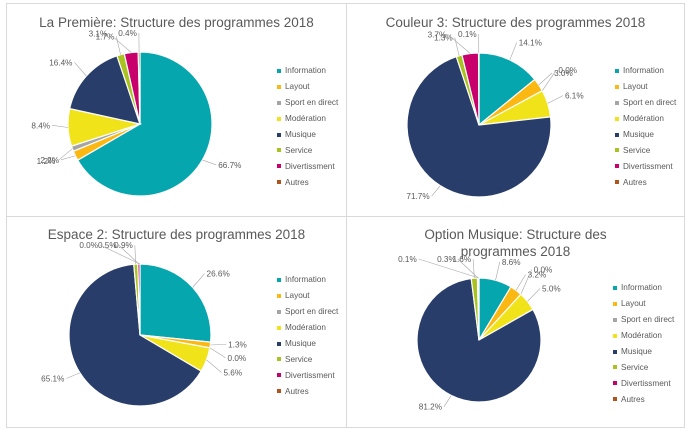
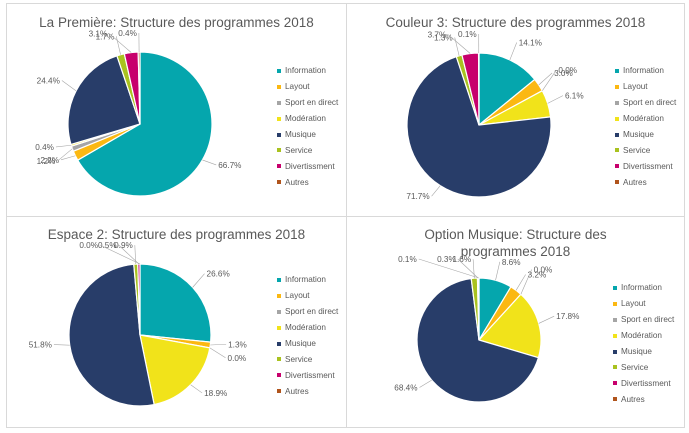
La Première: Structure des programmes 2018/Modération: 8.4% -> 0.4%
La Première: Structure des programmes 2018/Musique: 16.4% -> 24.4%
Espace 2: Structure des programmes 2018/Modération: 5.6% -> 18.9%
Espace 2: Structure des programmes 2018/Musique: 65.1% -> 51.8%
Option Musique: Structure des programmes 2018/Modération: 5.0% -> 17.8%
Option Musique: Structure des programmes 2018/Musique: 81.2% -> 68.4%
